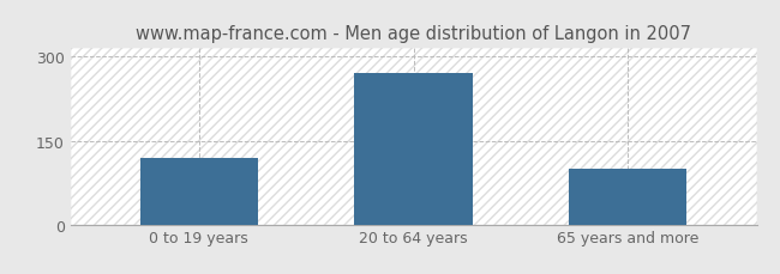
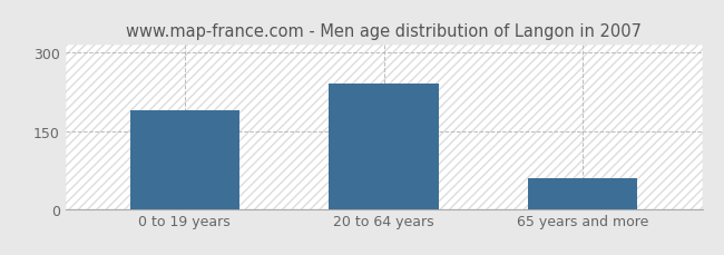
0 to 19 years: 120 -> 190
20 to 64 years: 270 -> 240
65 years and more: 100 -> 60
